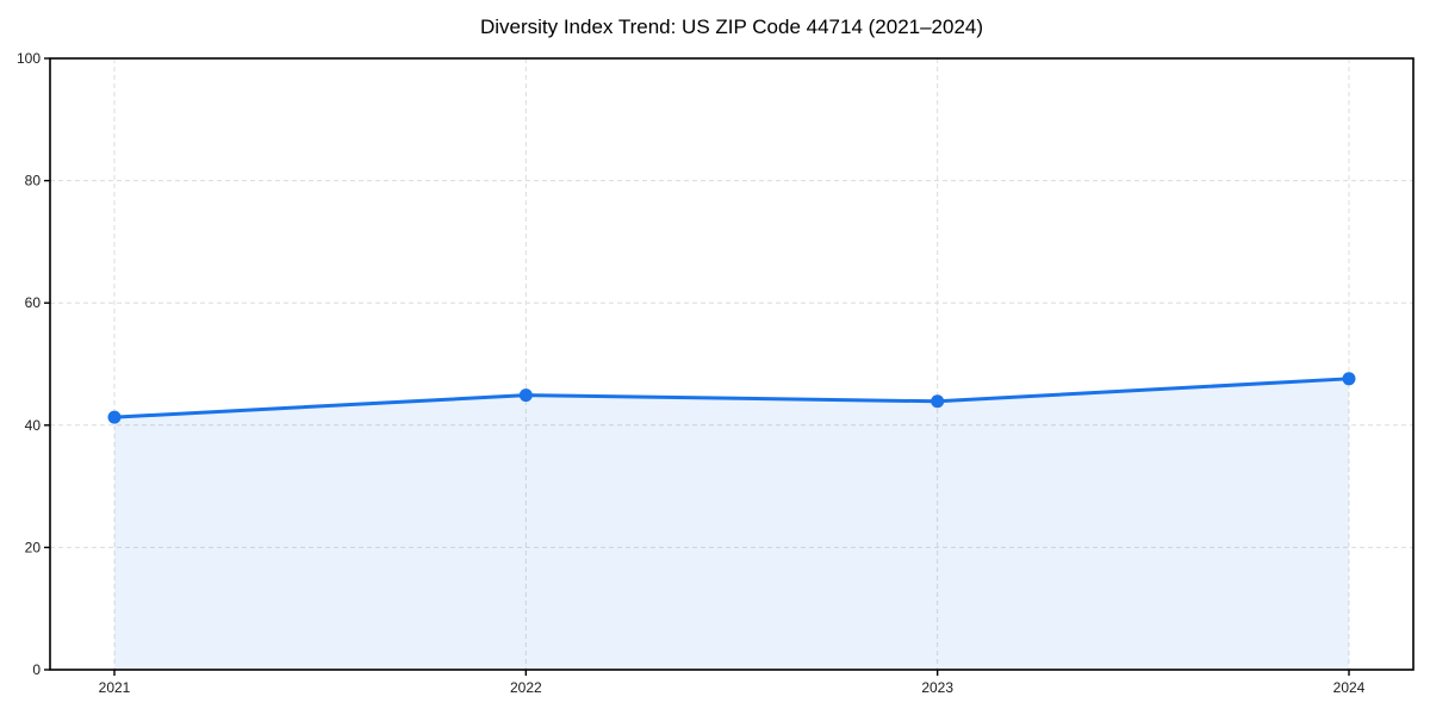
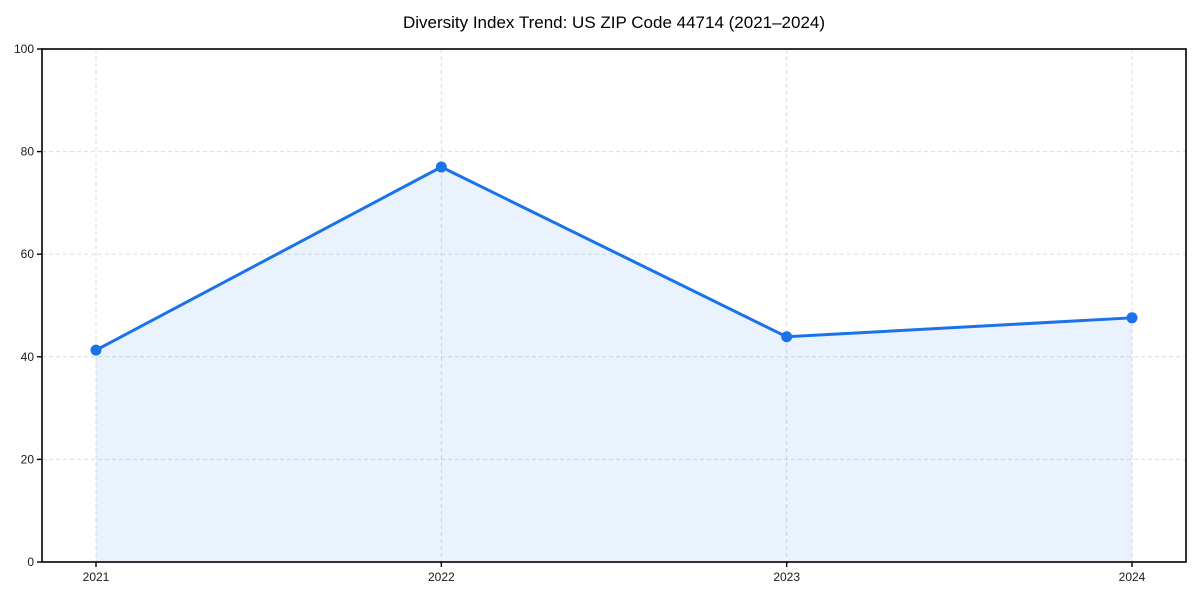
2022: 45 -> 77
